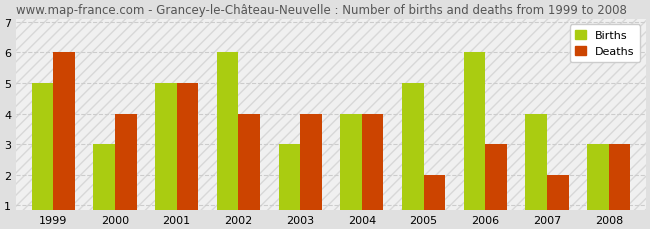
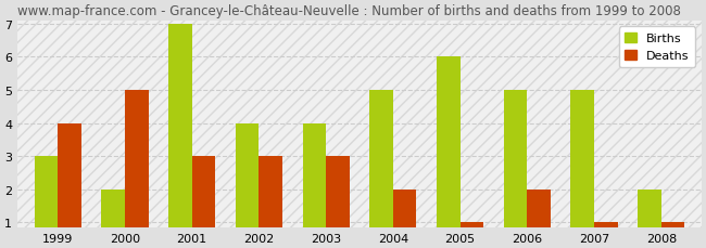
Births/1999: 5 -> 3
Deaths/1999: 6 -> 4
Births/2000: 3 -> 2
Deaths/2000: 4 -> 5
Births/2001: 5 -> 7
Deaths/2001: 5 -> 3
Births/2002: 6 -> 4
Deaths/2002: 4 -> 3
Births/2003: 3 -> 4
Deaths/2003: 4 -> 3
Births/2004: 4 -> 5
Deaths/2004: 4 -> 2
Births/2005: 5 -> 6
Deaths/2005: 2 -> 1
Births/2006: 6 -> 5
Deaths/2006: 3 -> 2
Births/2007: 4 -> 5
Deaths/2007: 2 -> 1
Births/2008: 3 -> 2
Deaths/2008: 3 -> 1
